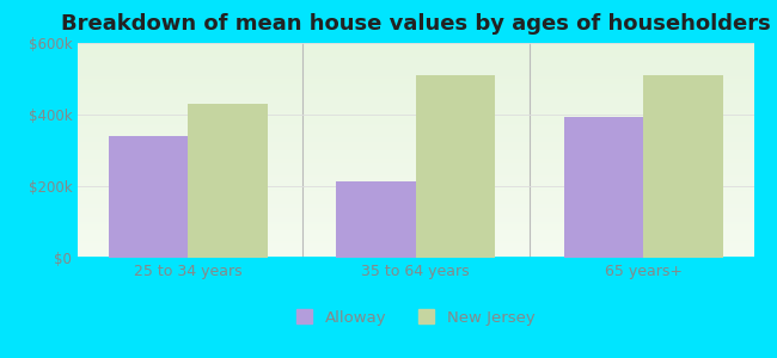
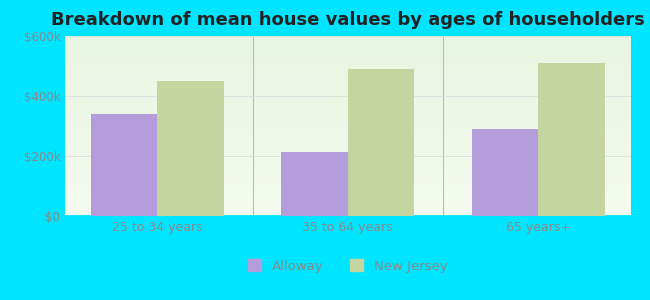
New Jersey/25 to 34 years: $430k -> $450k
New Jersey/35 to 64 years: $510k -> $490k
Alloway/65 years+: $395k -> $290k
